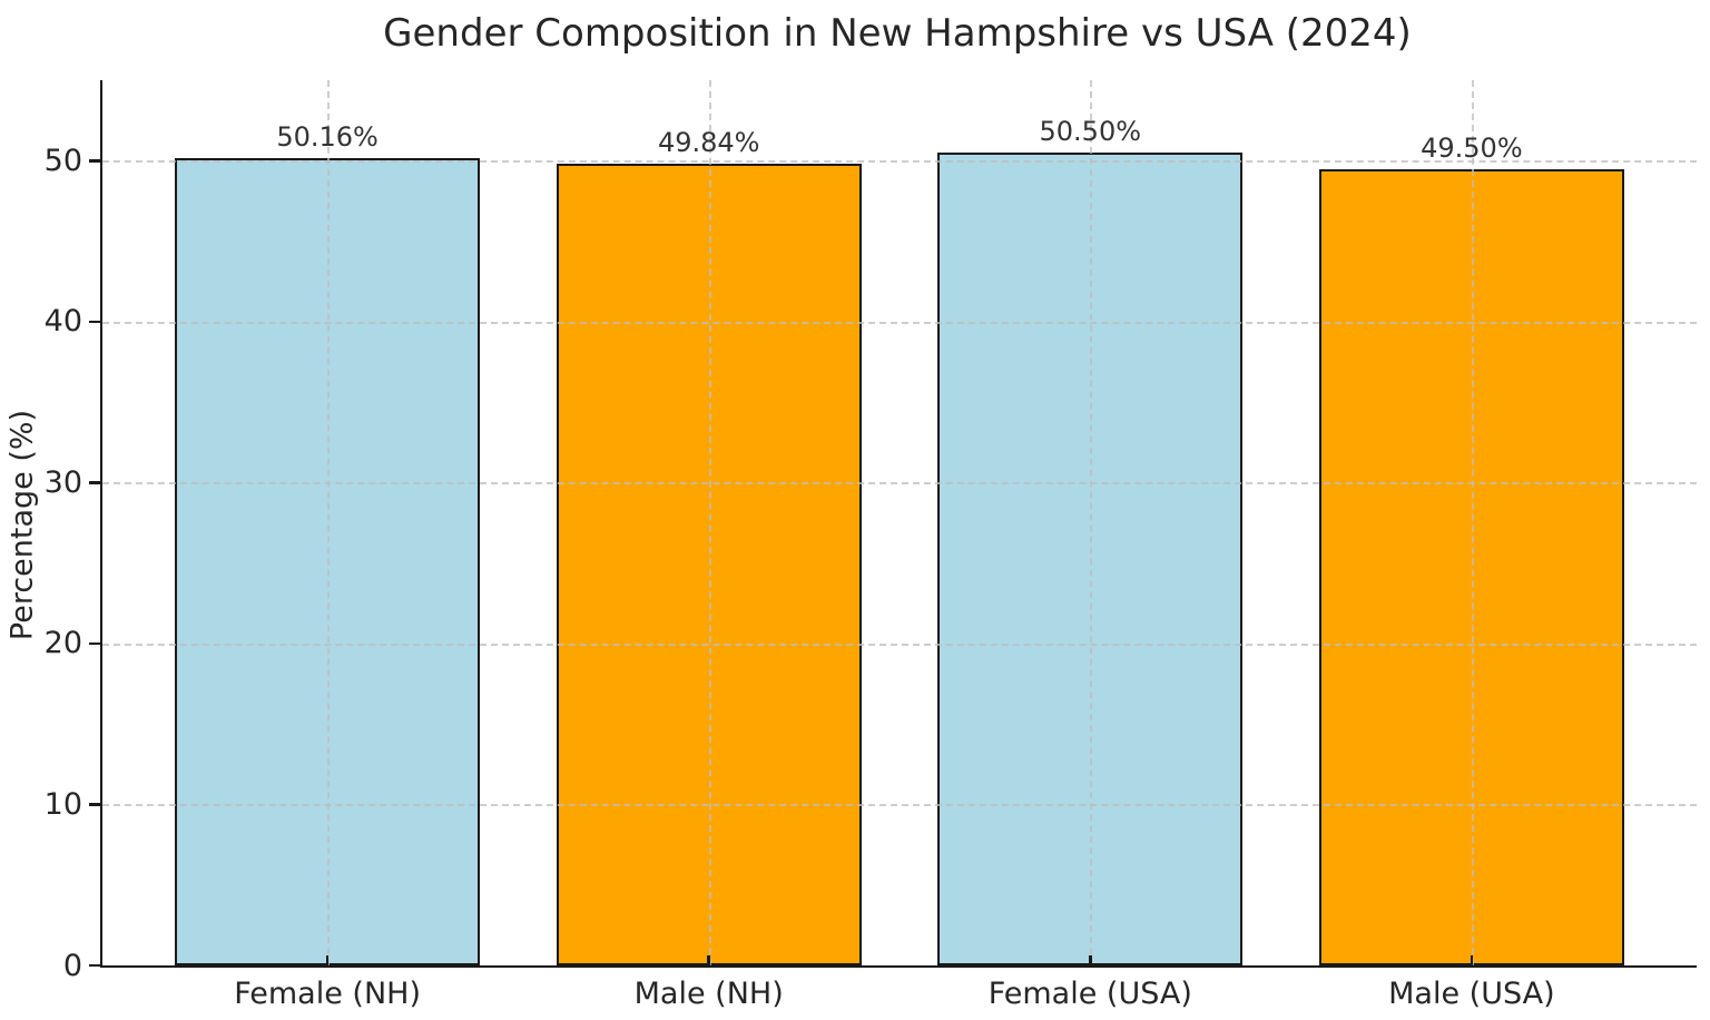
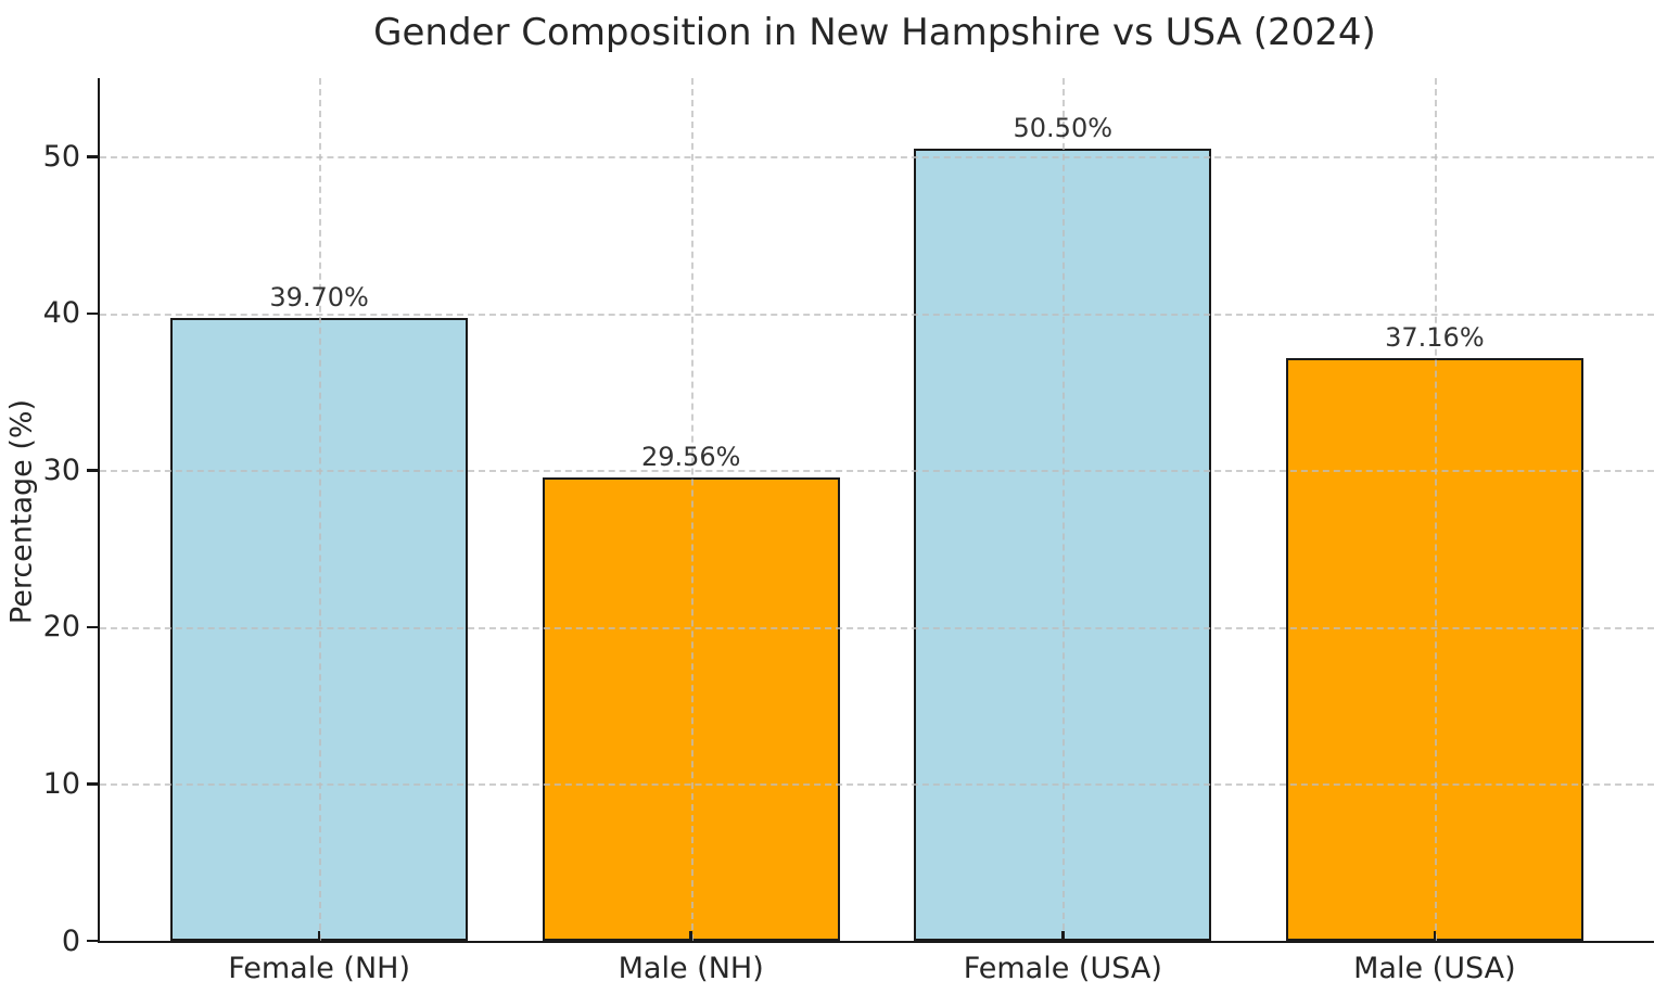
Female (NH): 50.16% -> 39.70%
Male (NH): 49.84% -> 29.56%
Male (USA): 49.50% -> 37.16%
